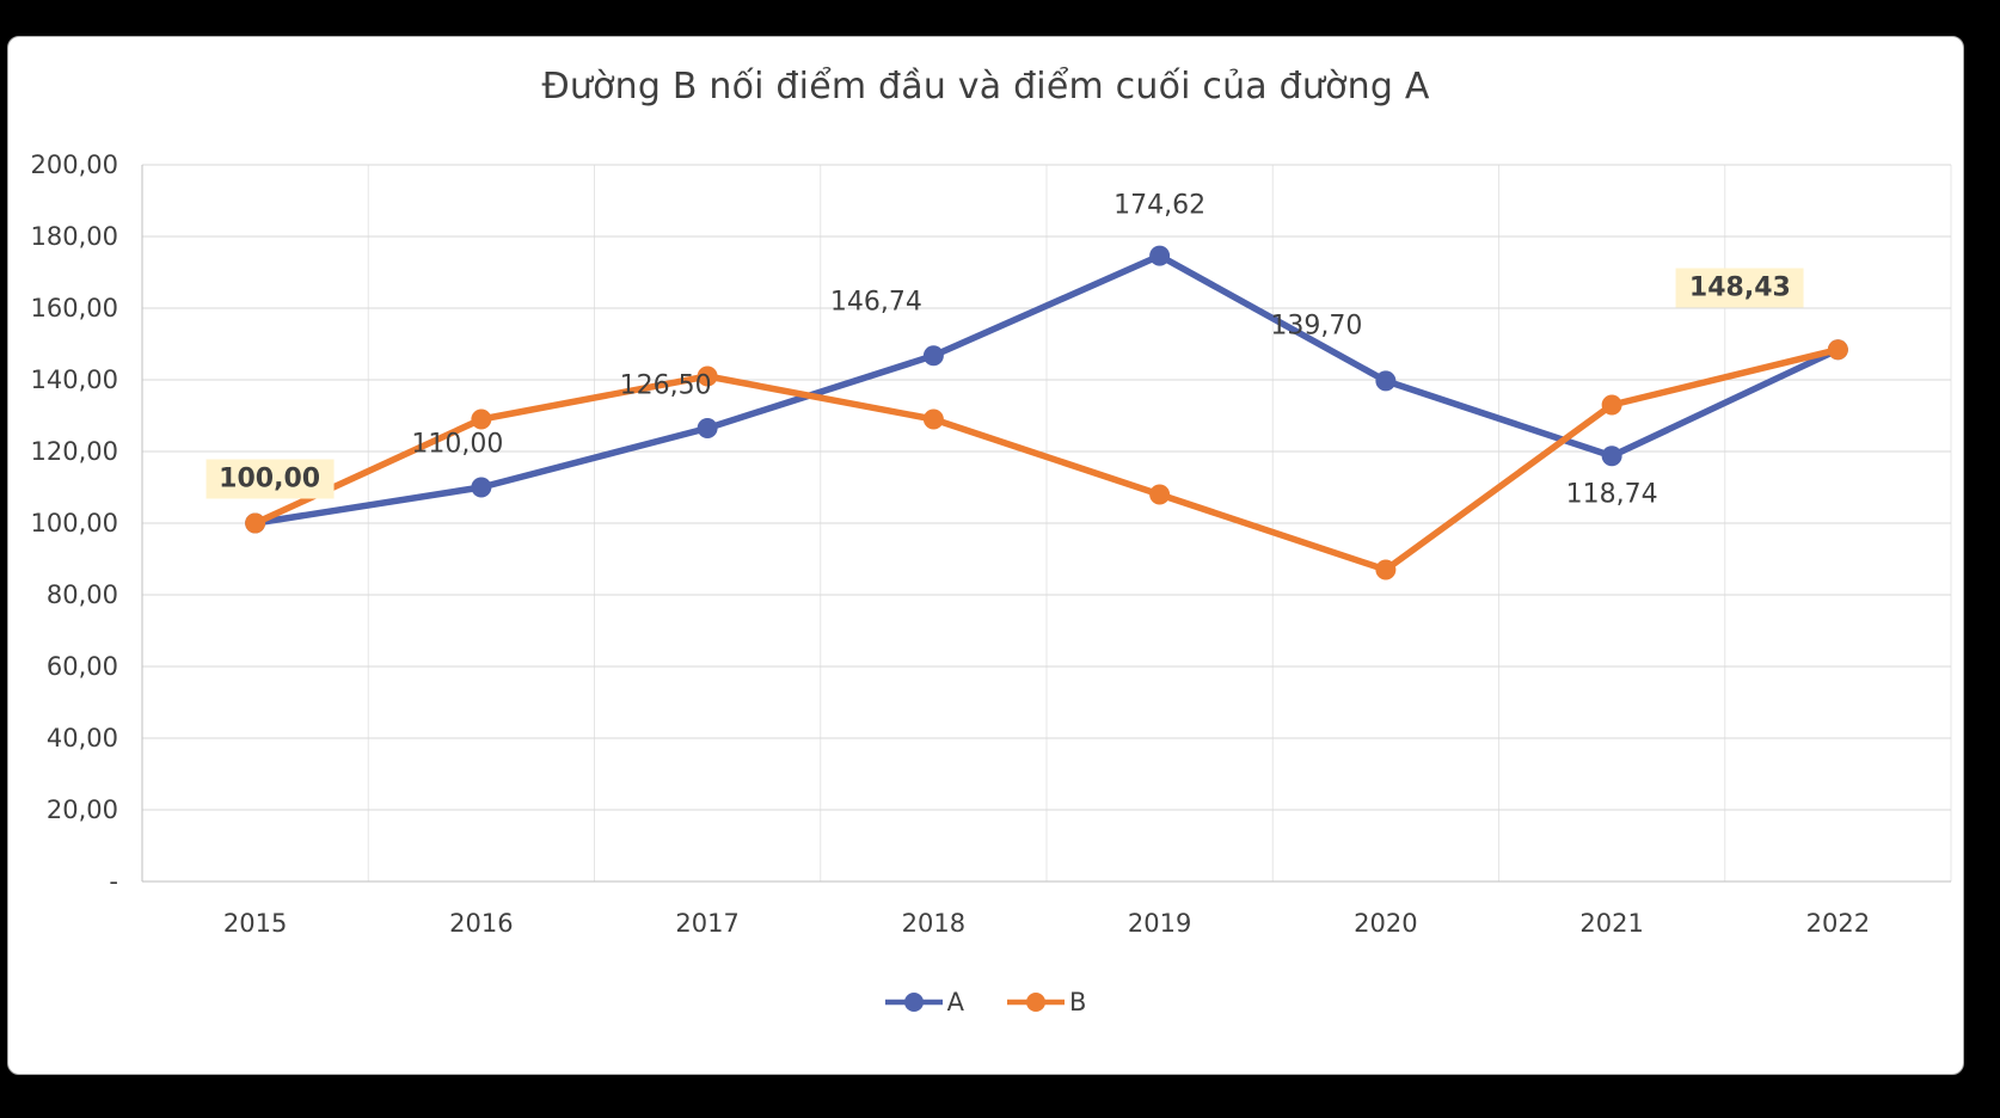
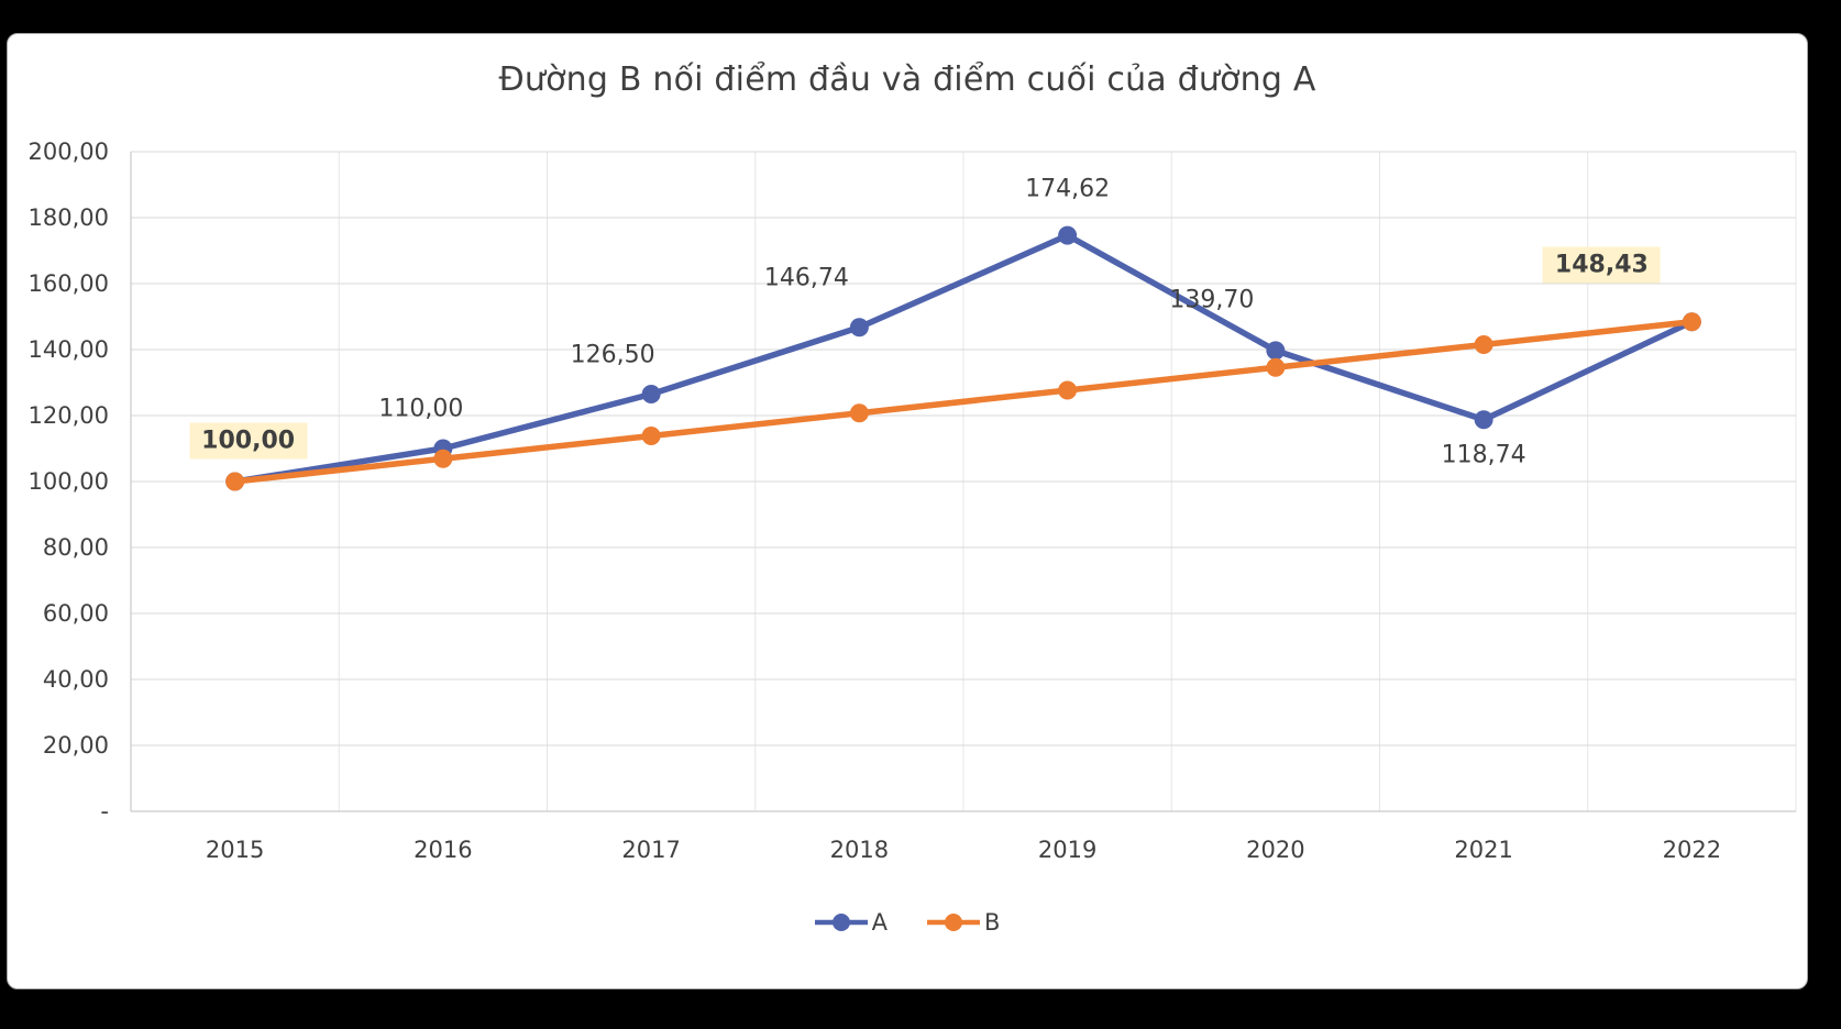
B/2016: 129 -> 107
B/2017: 141 -> 114
B/2018: 129 -> 121
B/2019: 108 -> 128
B/2020: 87 -> 135
B/2021: 133 -> 142
